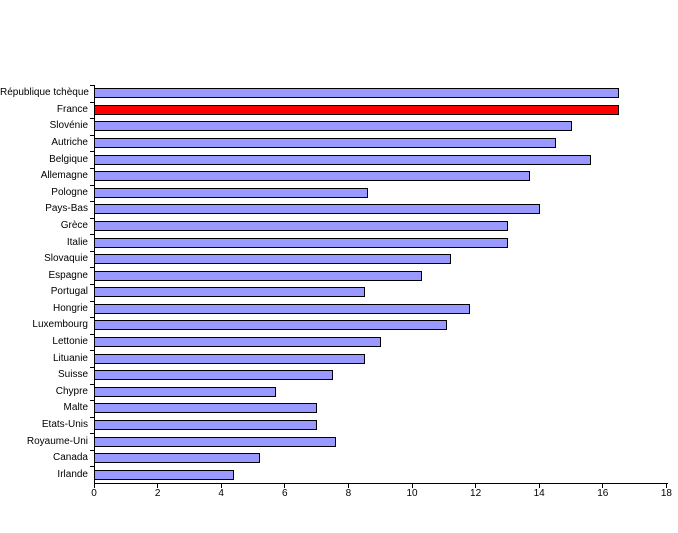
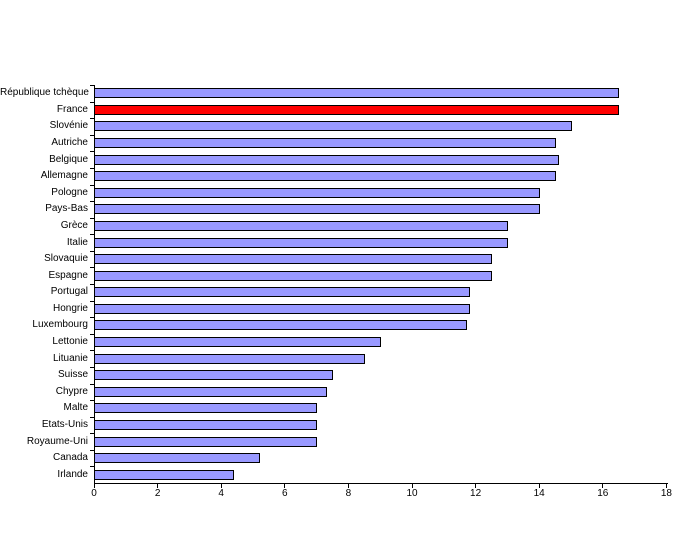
Belgique: 15.6 -> 14.6
Allemagne: 13.7 -> 14.5
Pologne: 8.6 -> 14.0
Slovaquie: 11.2 -> 12.5
Espagne: 10.3 -> 12.5
Portugal: 8.5 -> 11.8
Luxembourg: 11.1 -> 11.7
Chypre: 5.7 -> 7.3
Royaume-Uni: 7.6 -> 7.0
